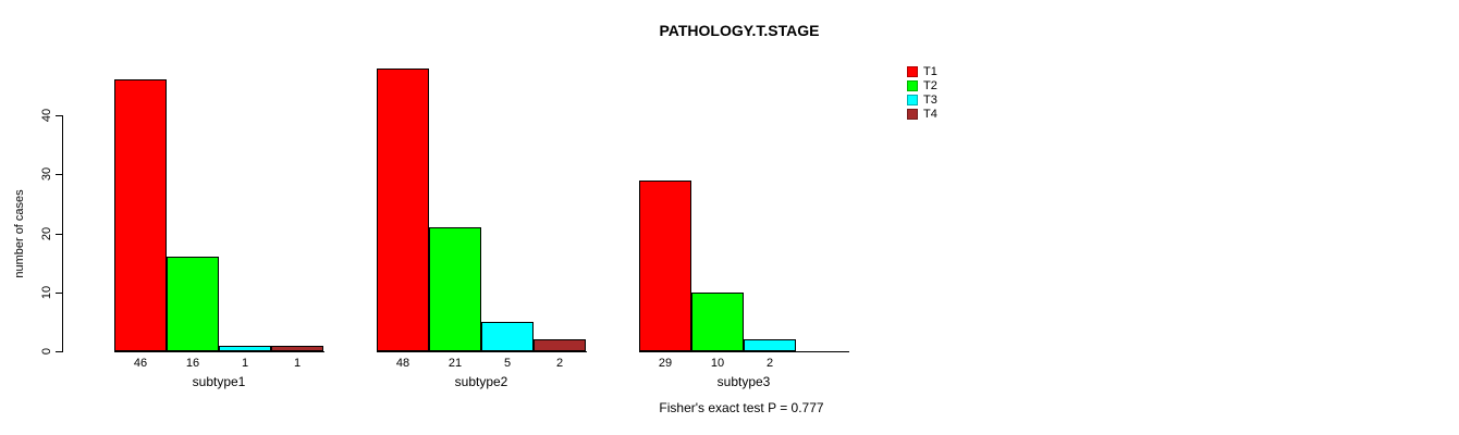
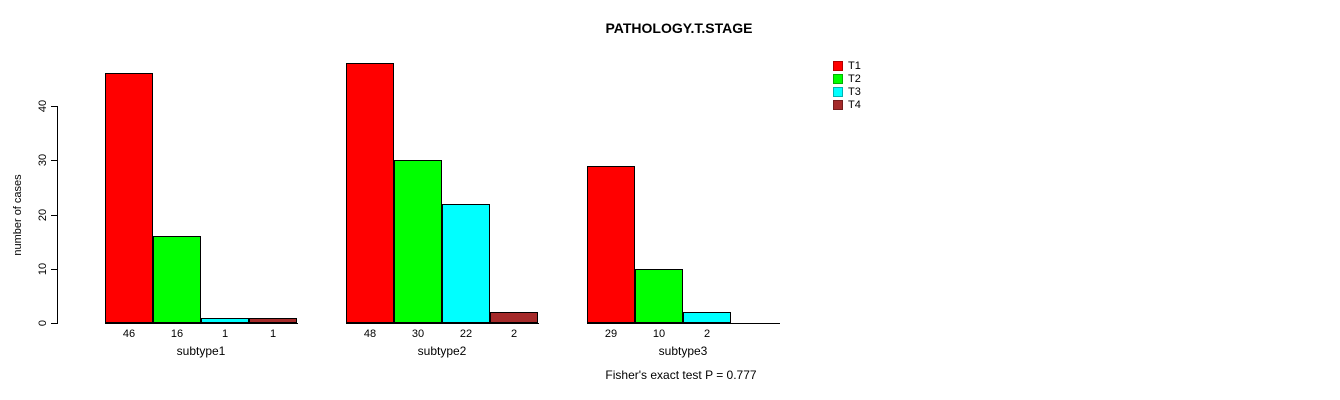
T2/subtype2: 21 -> 30
T3/subtype2: 5 -> 22
